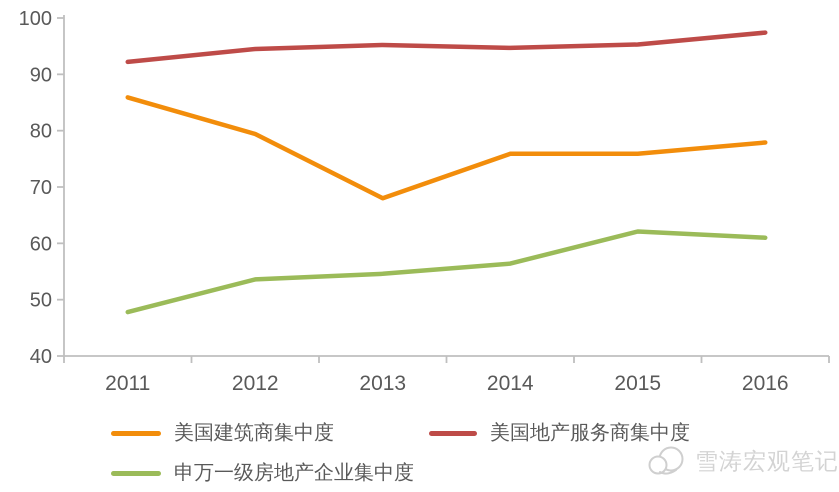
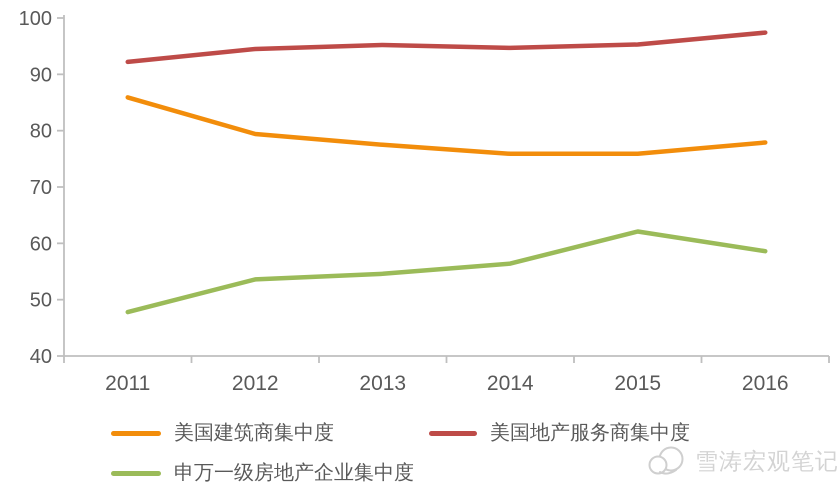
美国建筑商集中度/2013: 68 -> 78
申万一级房地产企业集中度/2016: 61 -> 59
